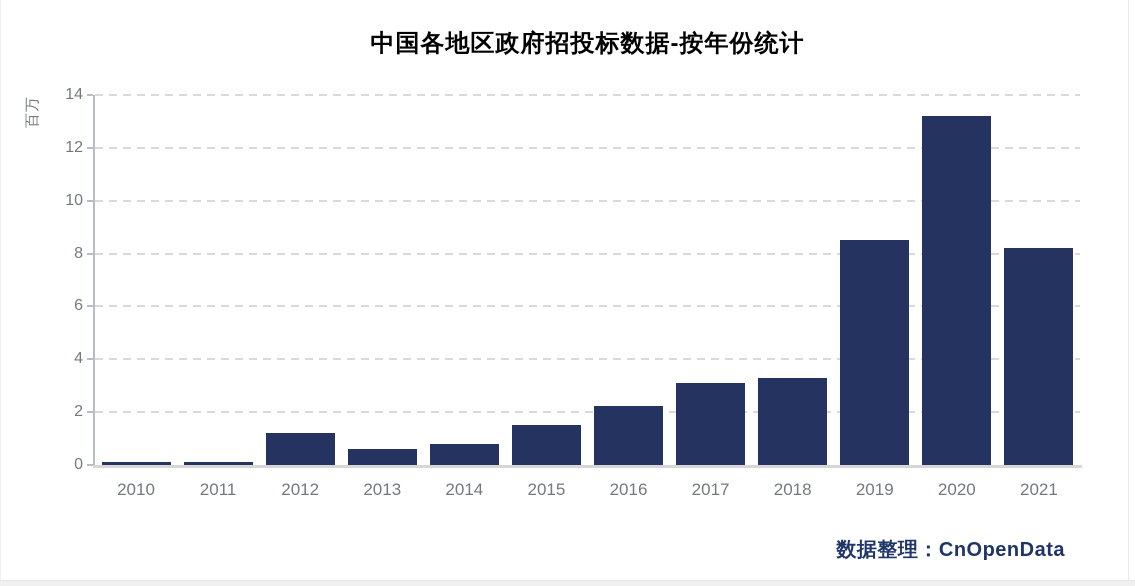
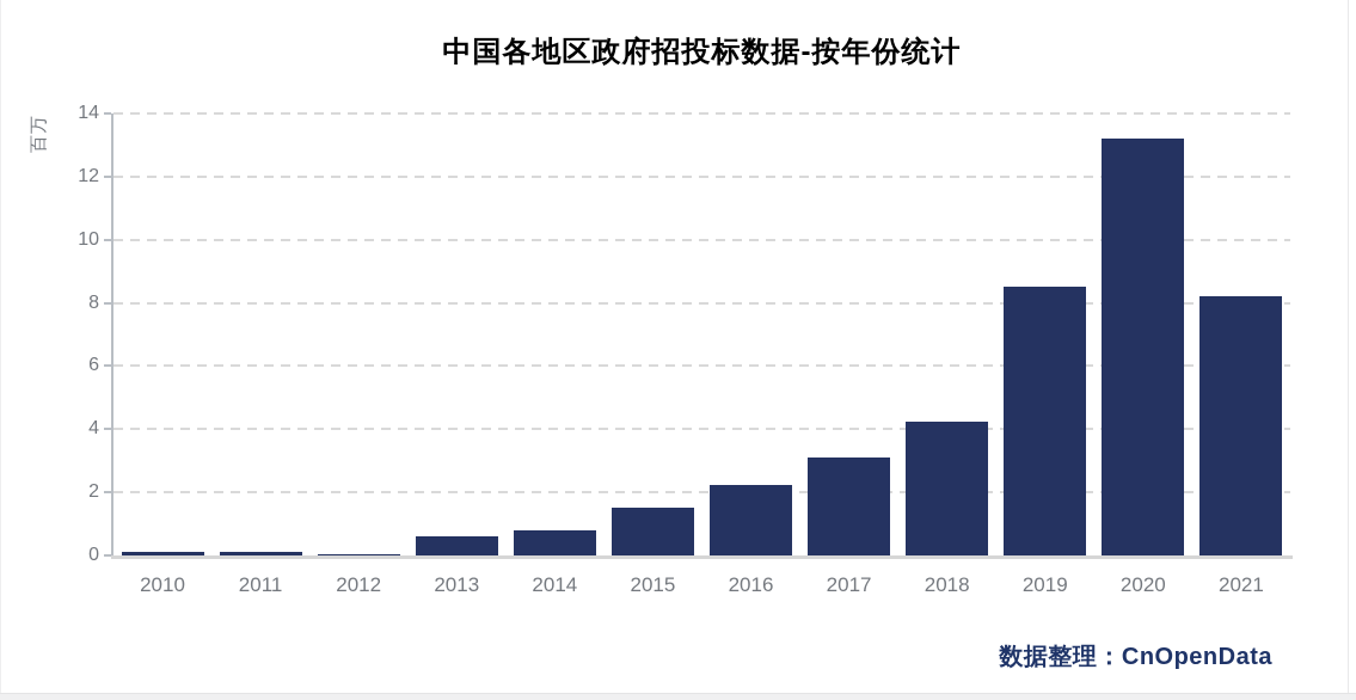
2012: 1.2 -> 0.1
2018: 3.3 -> 4.2
